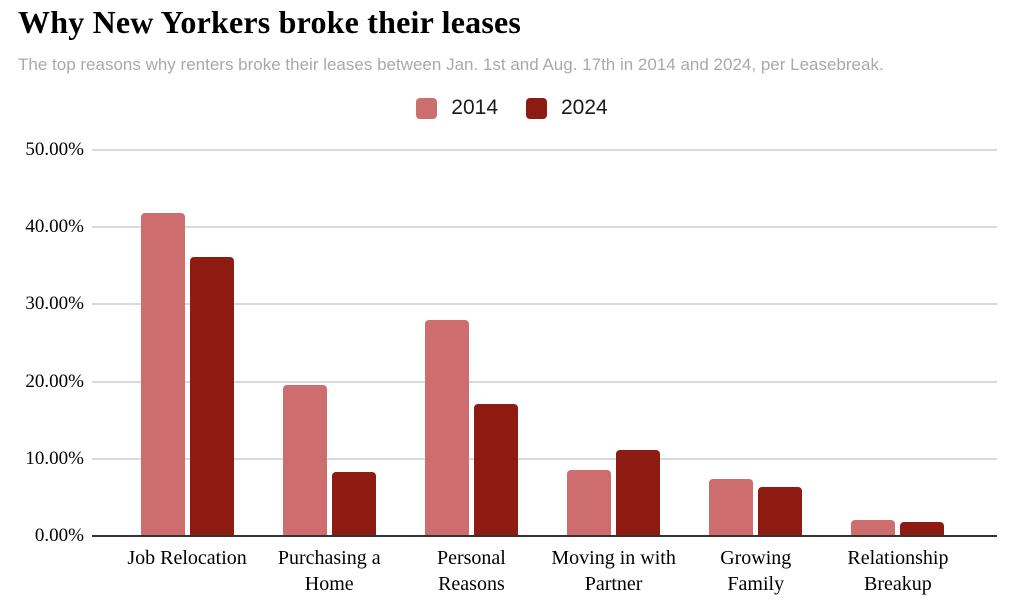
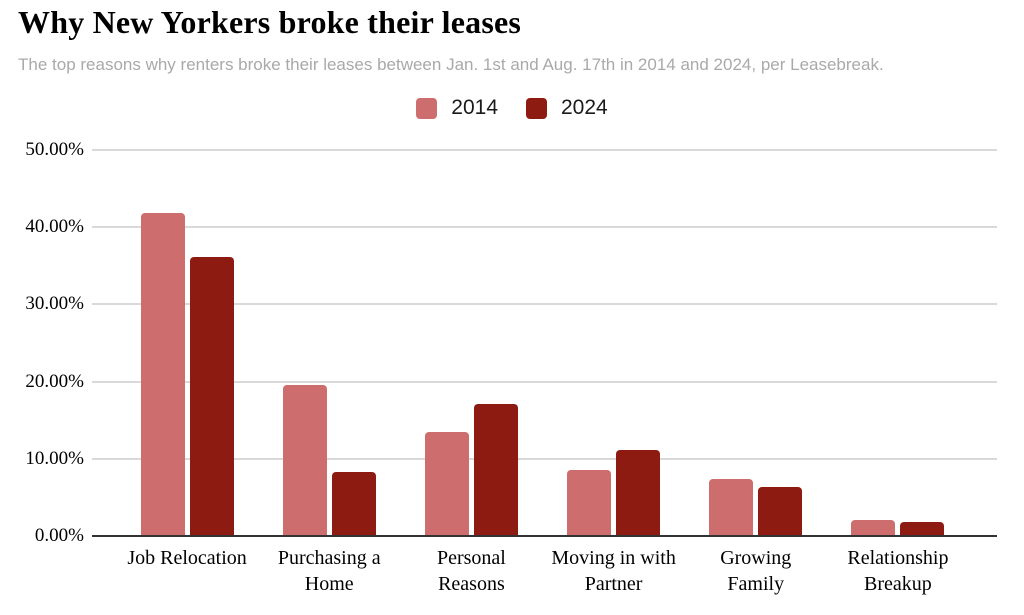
2014/Personal Reasons: 28% -> 14%
